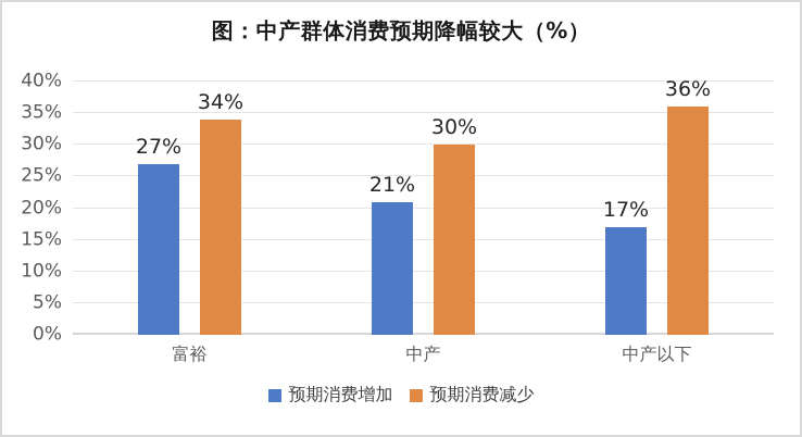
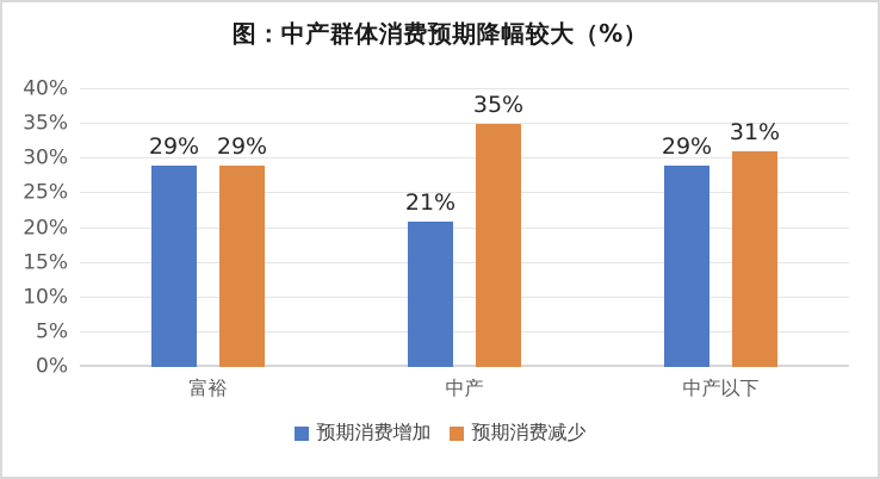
预期消费增加/富裕: 27% -> 29%
预期消费减少/富裕: 34% -> 29%
预期消费减少/中产: 30% -> 35%
预期消费增加/中产以下: 17% -> 29%
预期消费减少/中产以下: 36% -> 31%
